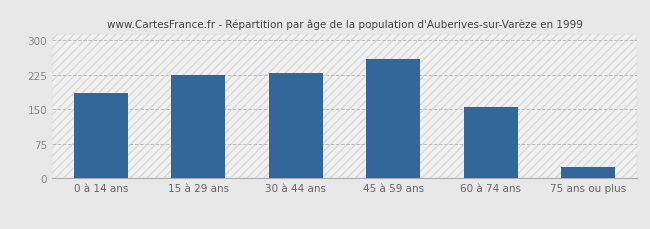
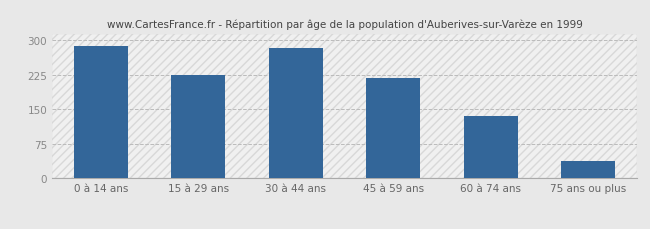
0 à 14 ans: 185 -> 288
30 à 44 ans: 230 -> 283
45 à 59 ans: 260 -> 218
60 à 74 ans: 155 -> 135
75 ans ou plus: 25 -> 38
